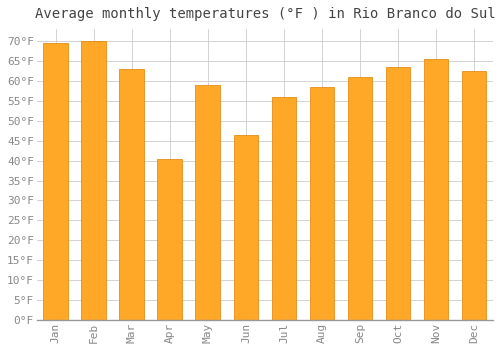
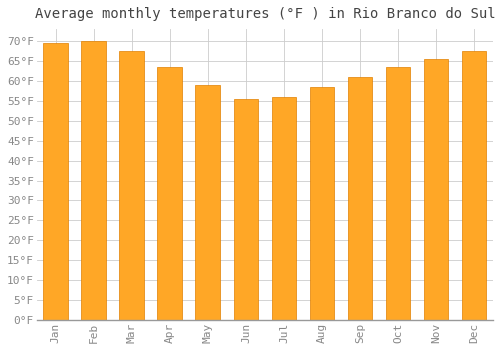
Mar: 63.0°F -> 67.5°F
Apr: 40.5°F -> 63.5°F
Jun: 46.5°F -> 55.5°F
Dec: 62.5°F -> 67.5°F
